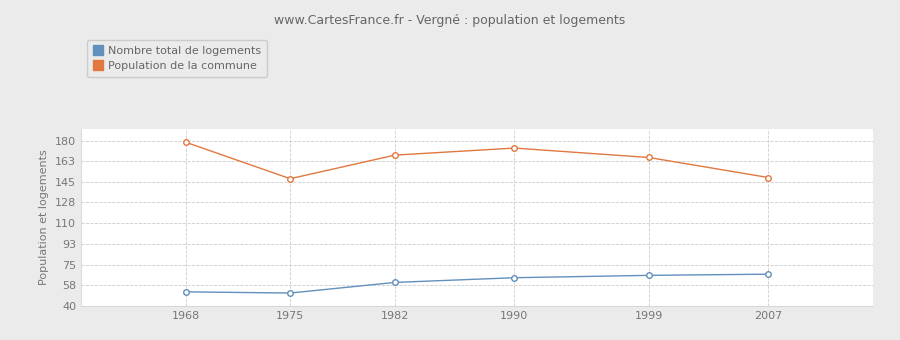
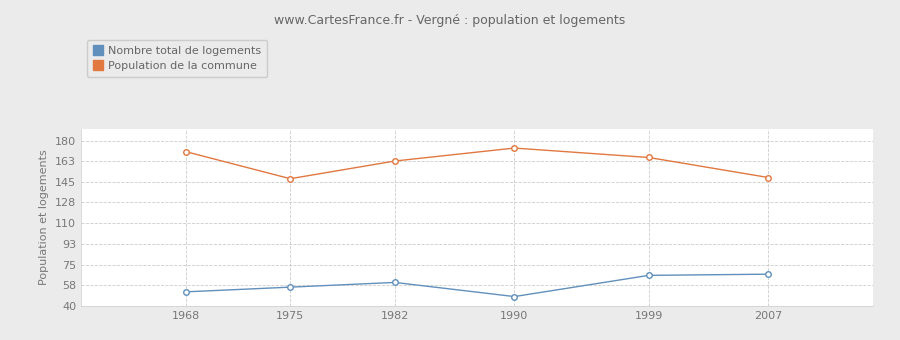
Population de la commune/1968: 179 -> 171
Nombre total de logements/1975: 51 -> 56
Population de la commune/1982: 168 -> 163
Nombre total de logements/1990: 64 -> 48
